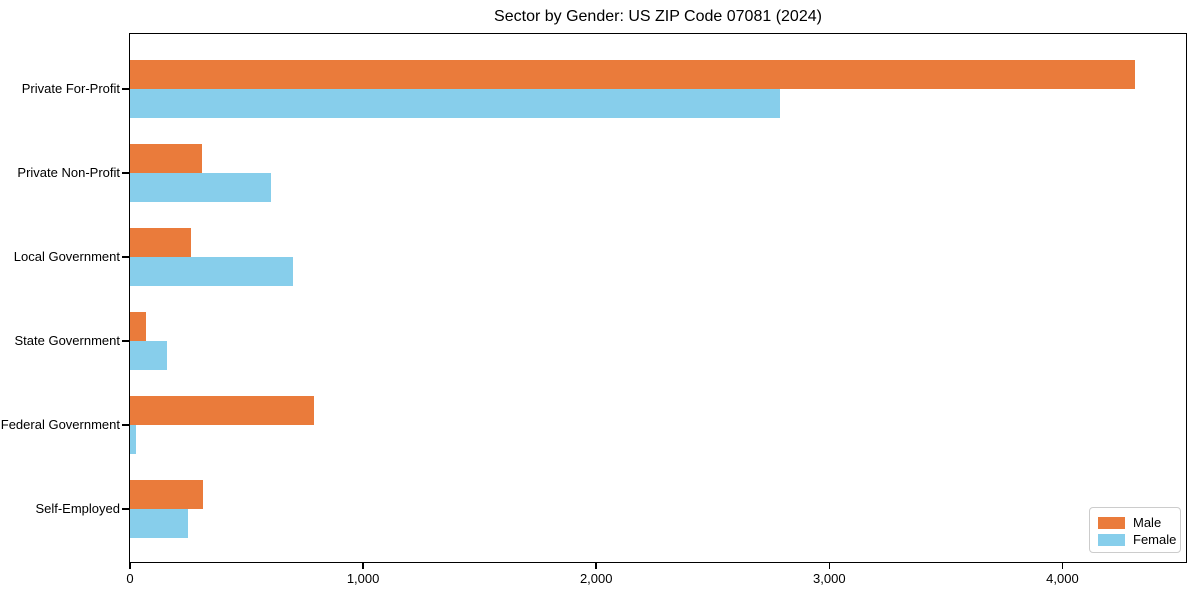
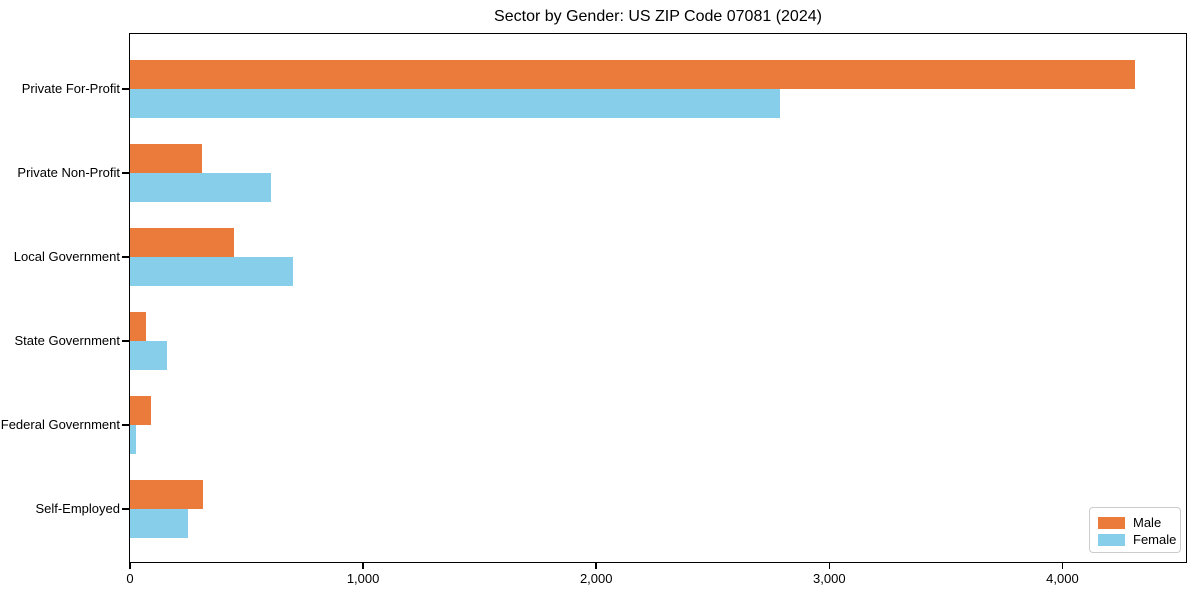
Male/Local Government: 260 -> 450
Male/Federal Government: 790 -> 90
